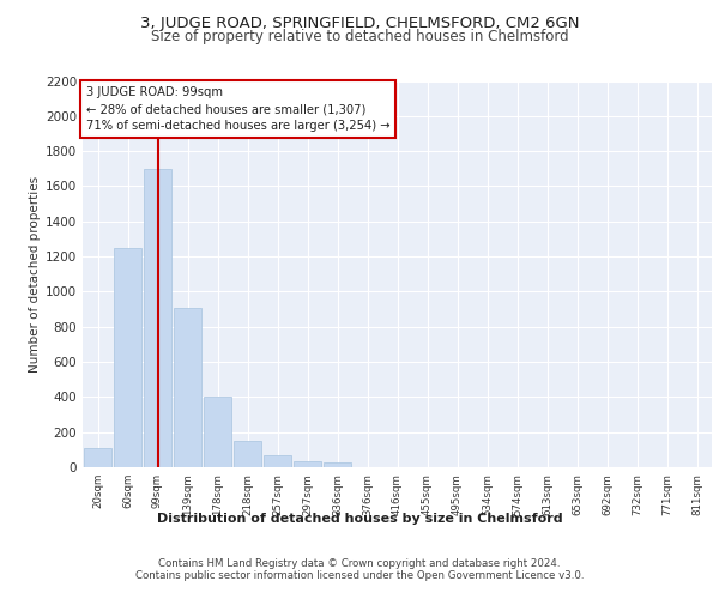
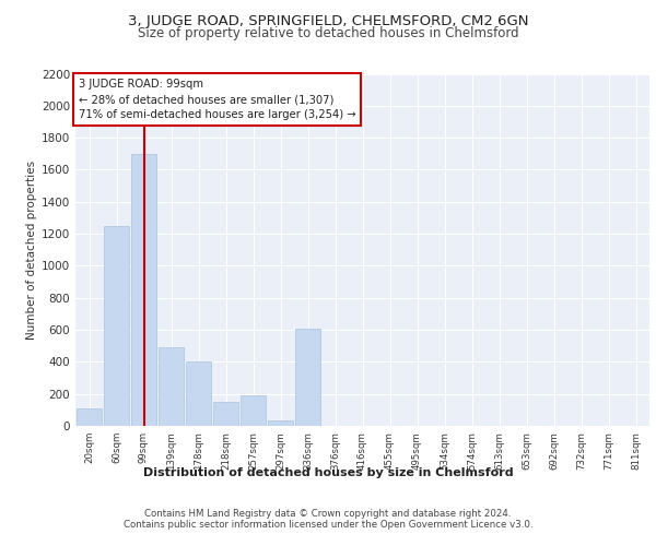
139sqm: 910 -> 490
257sqm: 60 -> 190
336sqm: 20 -> 610
